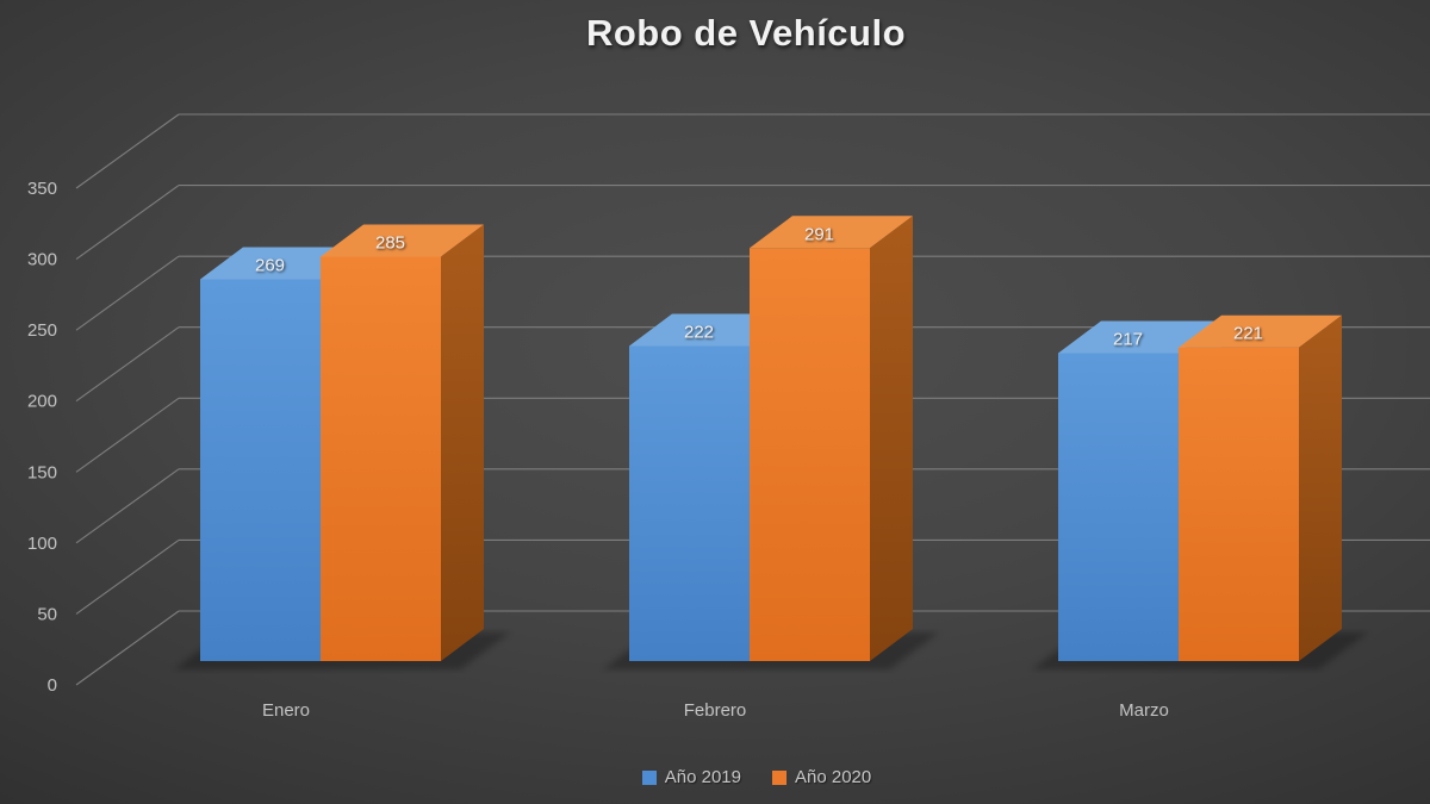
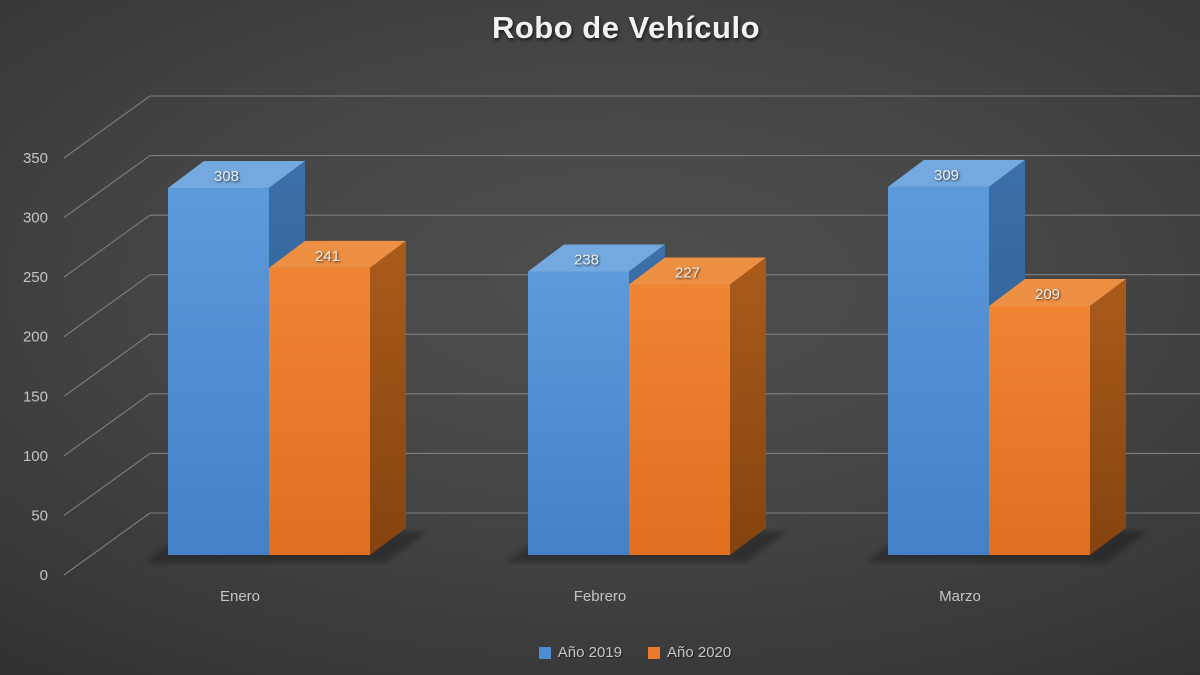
Año 2019/Enero: 269 -> 308
Año 2020/Enero: 285 -> 241
Año 2019/Febrero: 222 -> 238
Año 2020/Febrero: 291 -> 227
Año 2019/Marzo: 217 -> 309
Año 2020/Marzo: 221 -> 209
